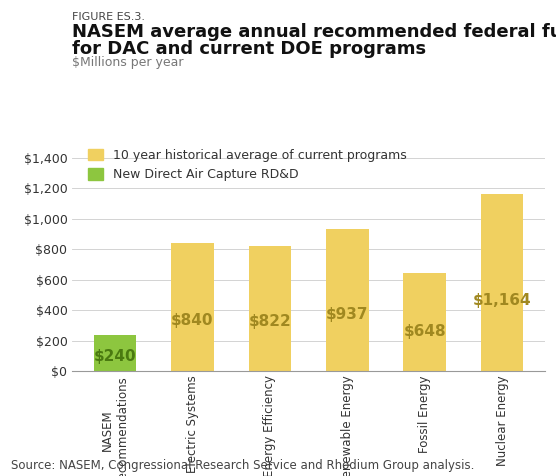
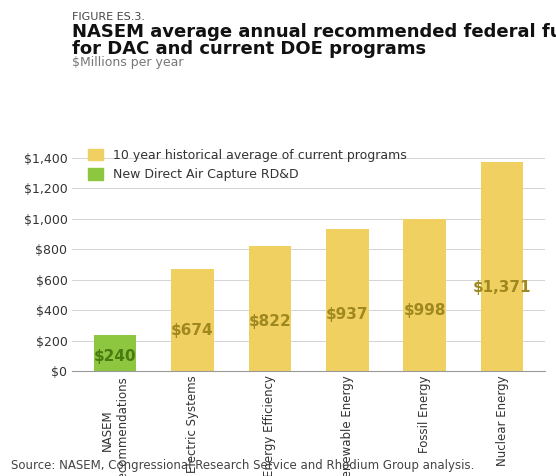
Electric Systems: $840 -> $674
Fossil Energy: $648 -> $998
Nuclear Energy: $1,164 -> $1,371
